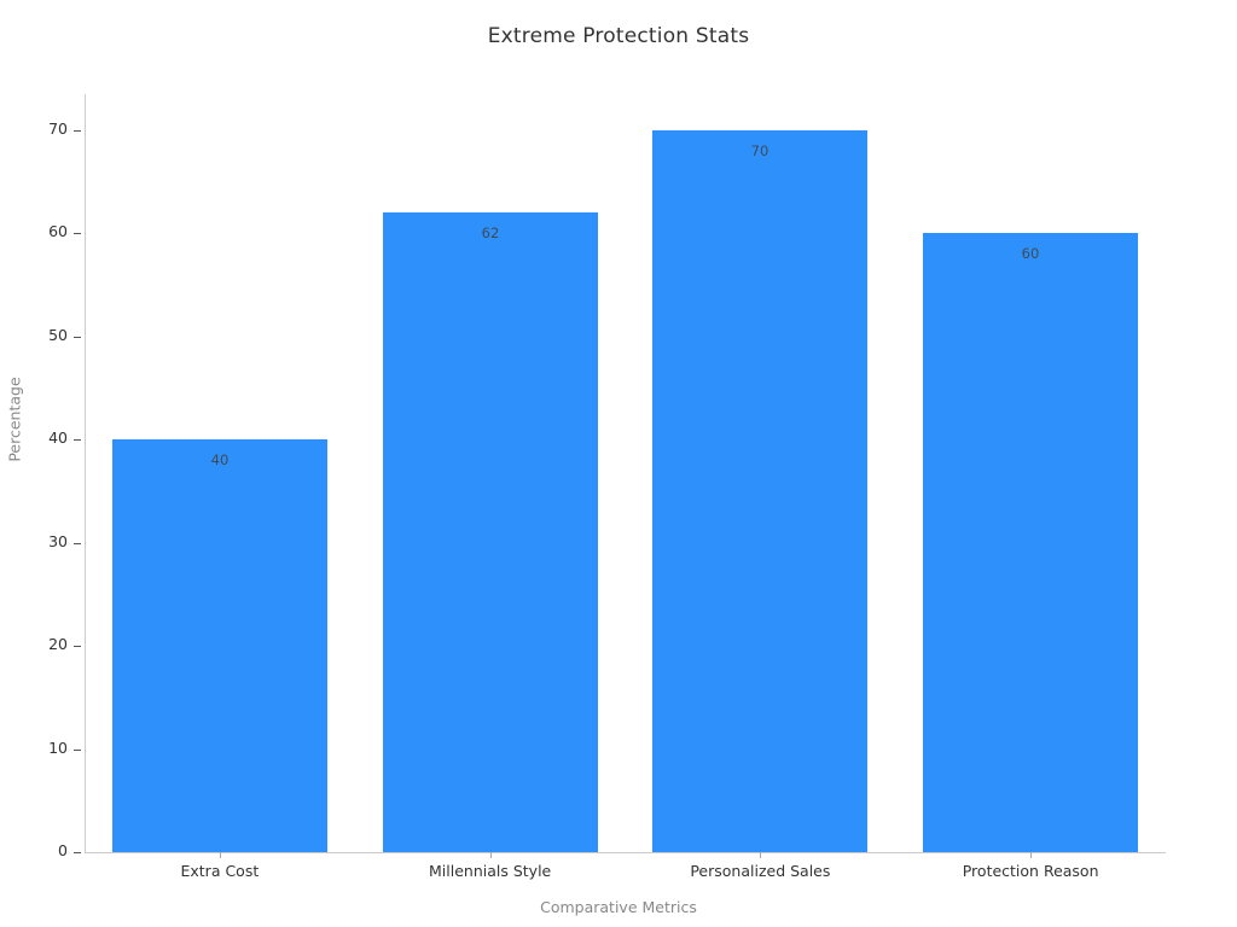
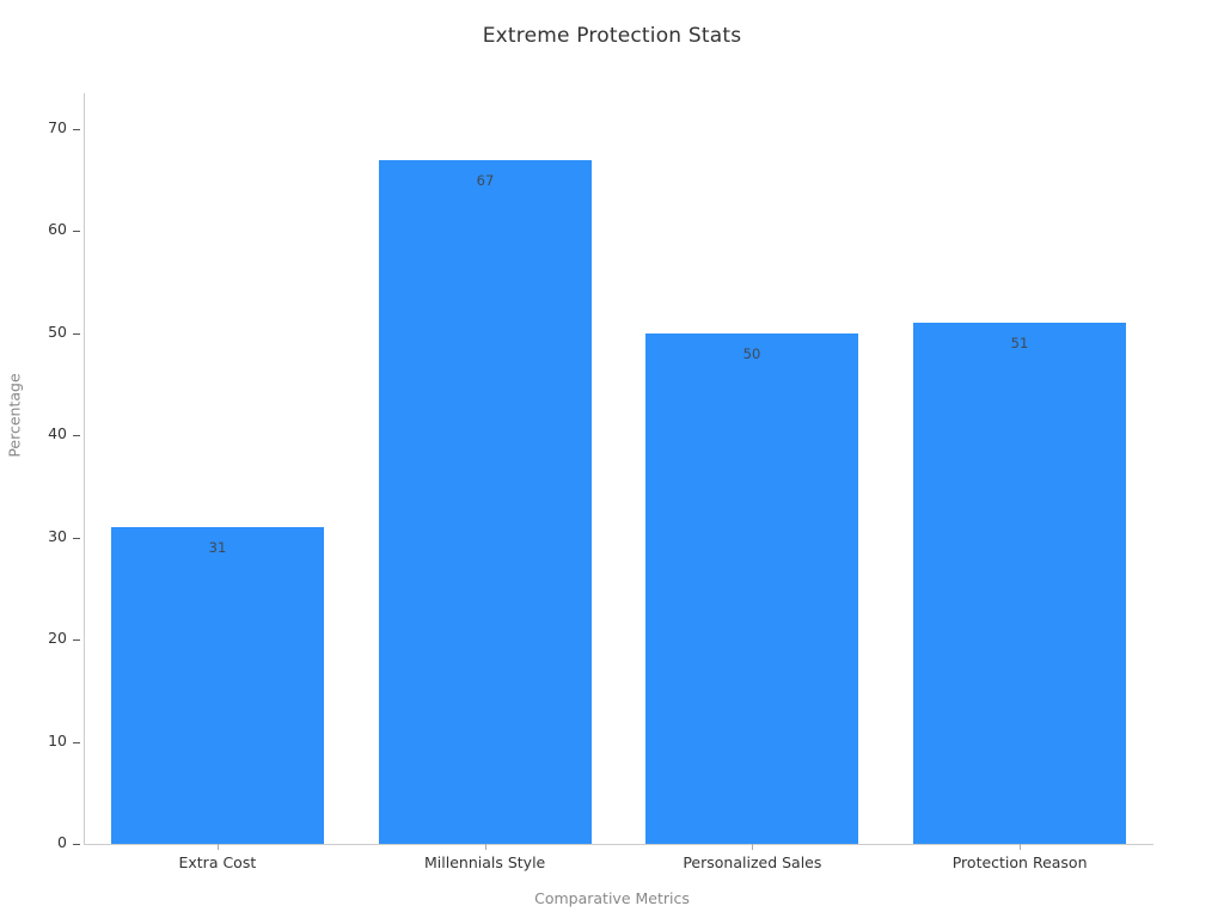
Extra Cost: 40 -> 31
Millennials Style: 62 -> 67
Personalized Sales: 70 -> 50
Protection Reason: 60 -> 51
